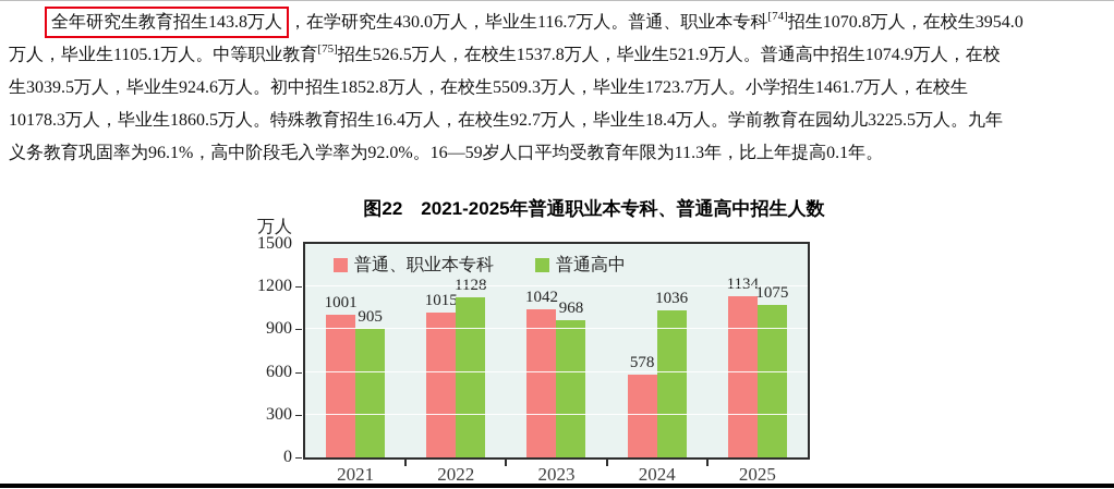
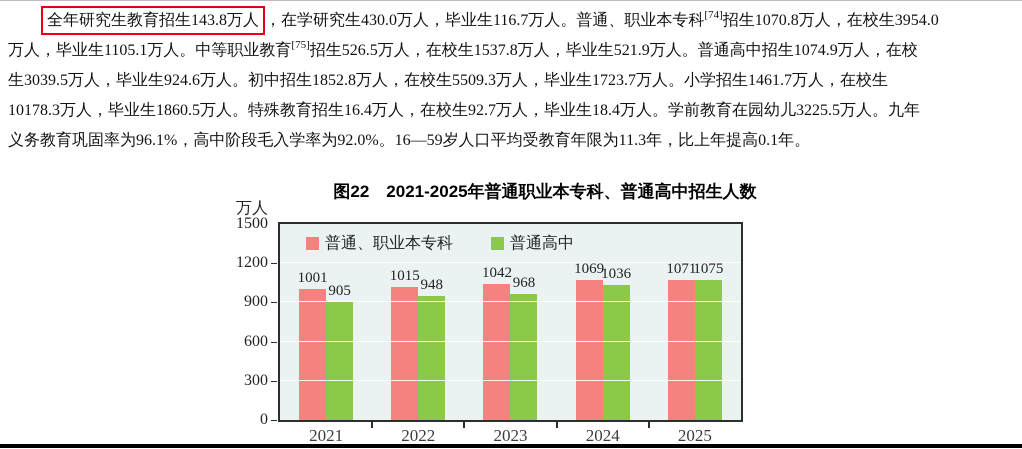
普通高中/2022: 1128 -> 948
普通、职业本专科/2024: 578 -> 1069
普通、职业本专科/2025: 1134 -> 1071
